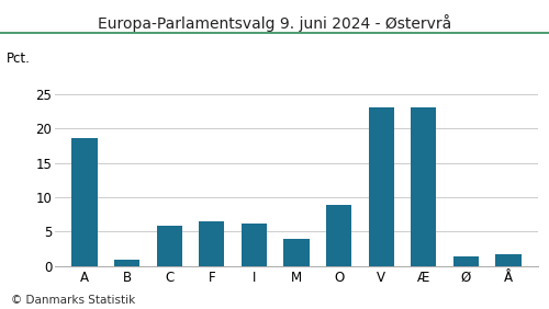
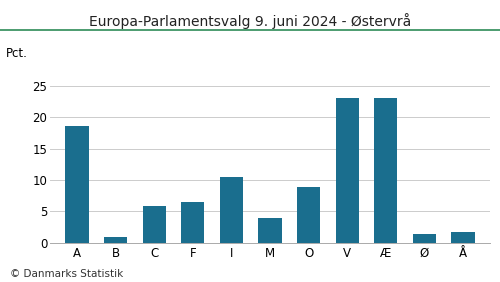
I: 6.2 -> 10.4
